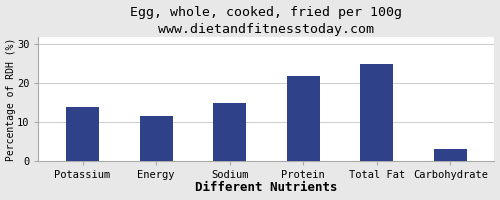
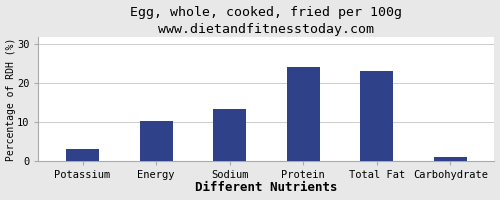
Potassium: 14.0 -> 3.2
Energy: 11.5 -> 10.2
Sodium: 15.0 -> 13.3
Protein: 22.0 -> 24.3
Total Fat: 25.0 -> 23.2
Carbohydrate: 3.0 -> 1.1
